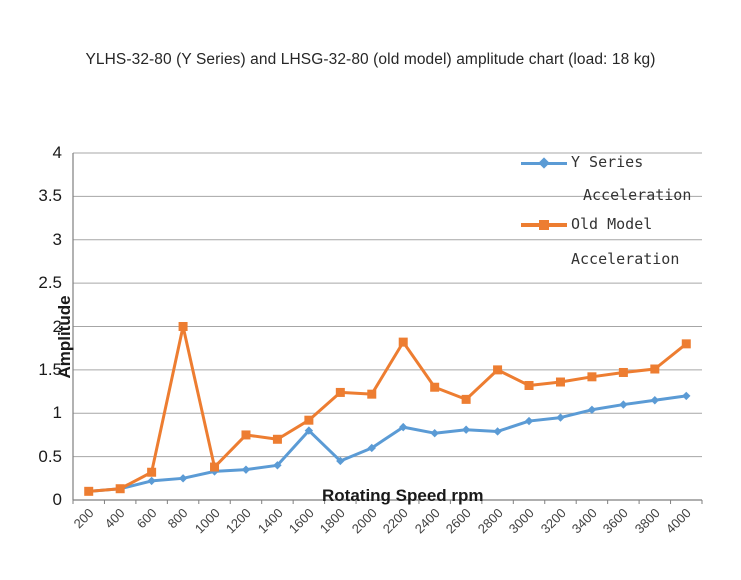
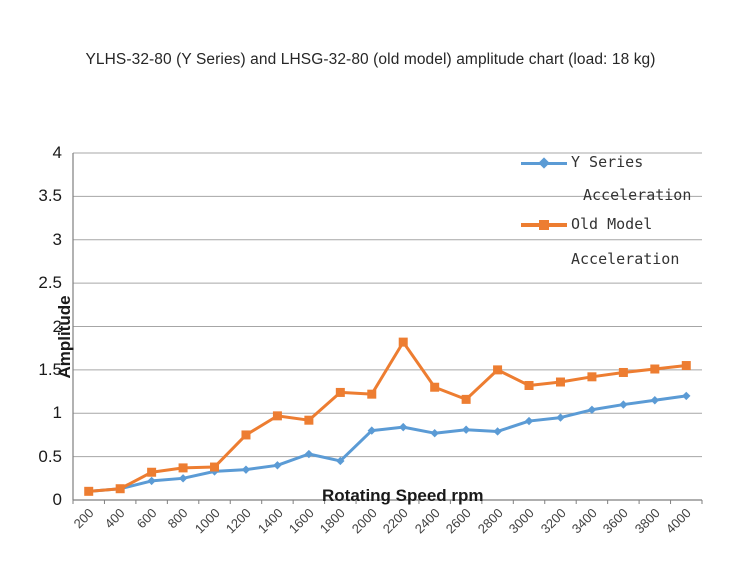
Old Model Acceleration/800: 2.0 -> 0.4
Old Model Acceleration/1400: 0.7 -> 1.0
Y Series Acceleration/1600: 0.8 -> 0.5
Y Series Acceleration/2000: 0.6 -> 0.8
Old Model Acceleration/4000: 1.8 -> 1.6
